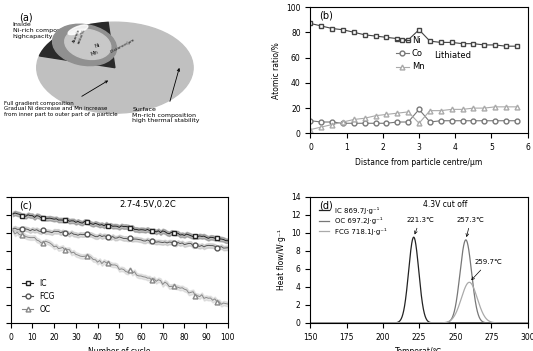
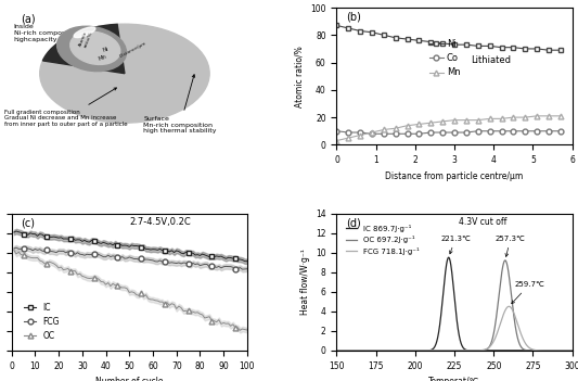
Ni/3: 82 -> 73
Co/3: 19 -> 9
Mn/3: 8 -> 18
